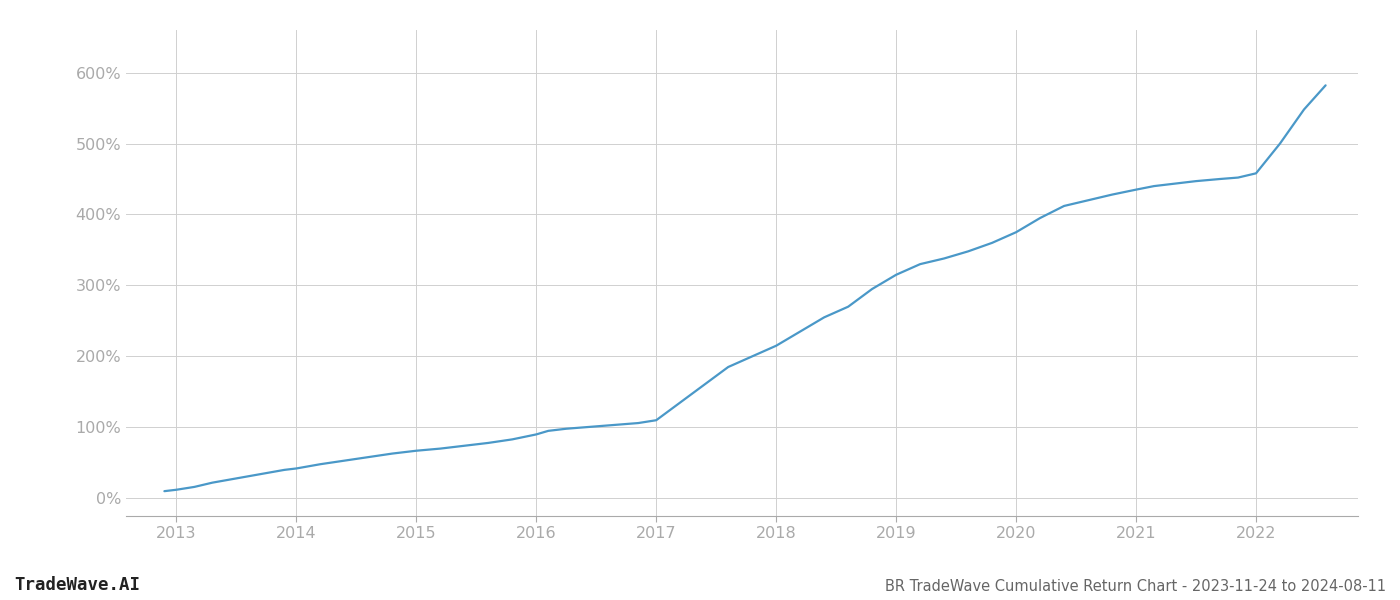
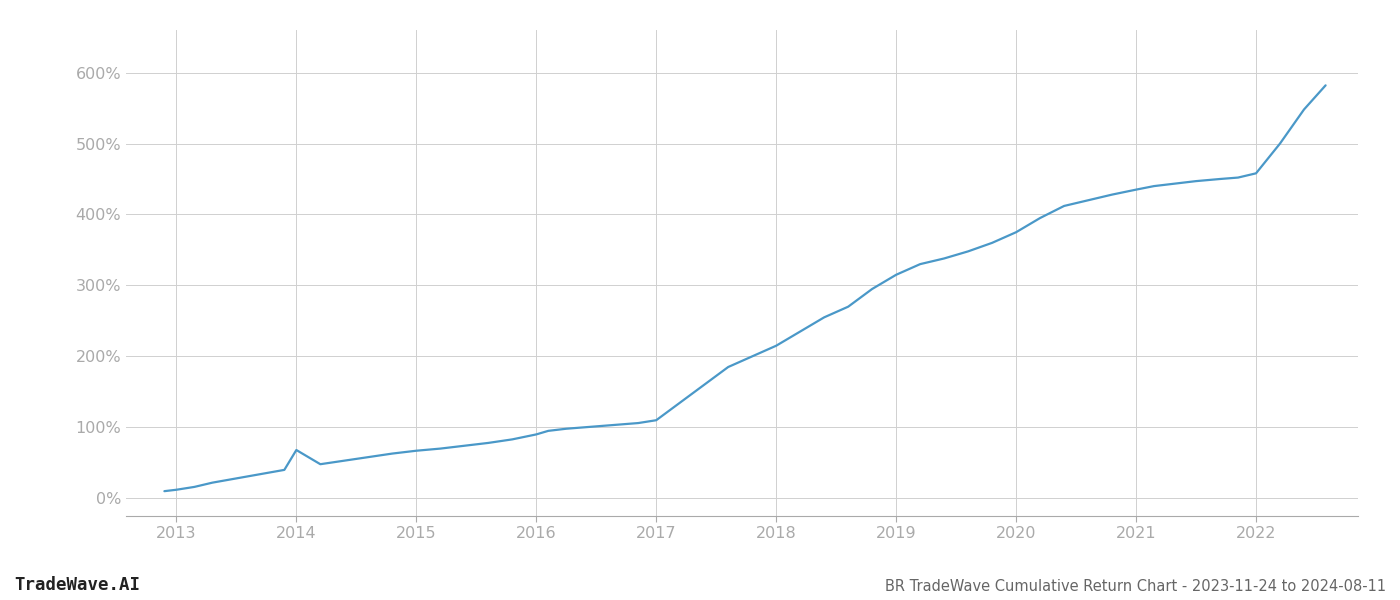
2014: 42% -> 68%
